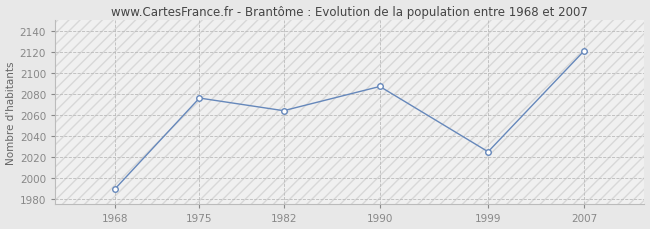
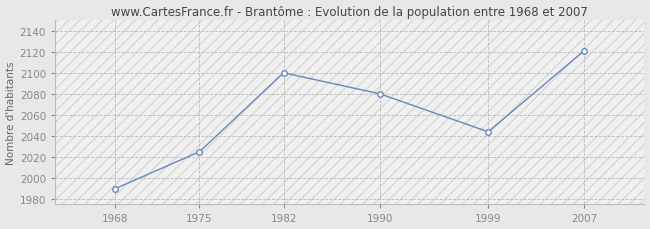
1975: 2076 -> 2025
1982: 2064 -> 2100
1990: 2087 -> 2080
1999: 2025 -> 2044
